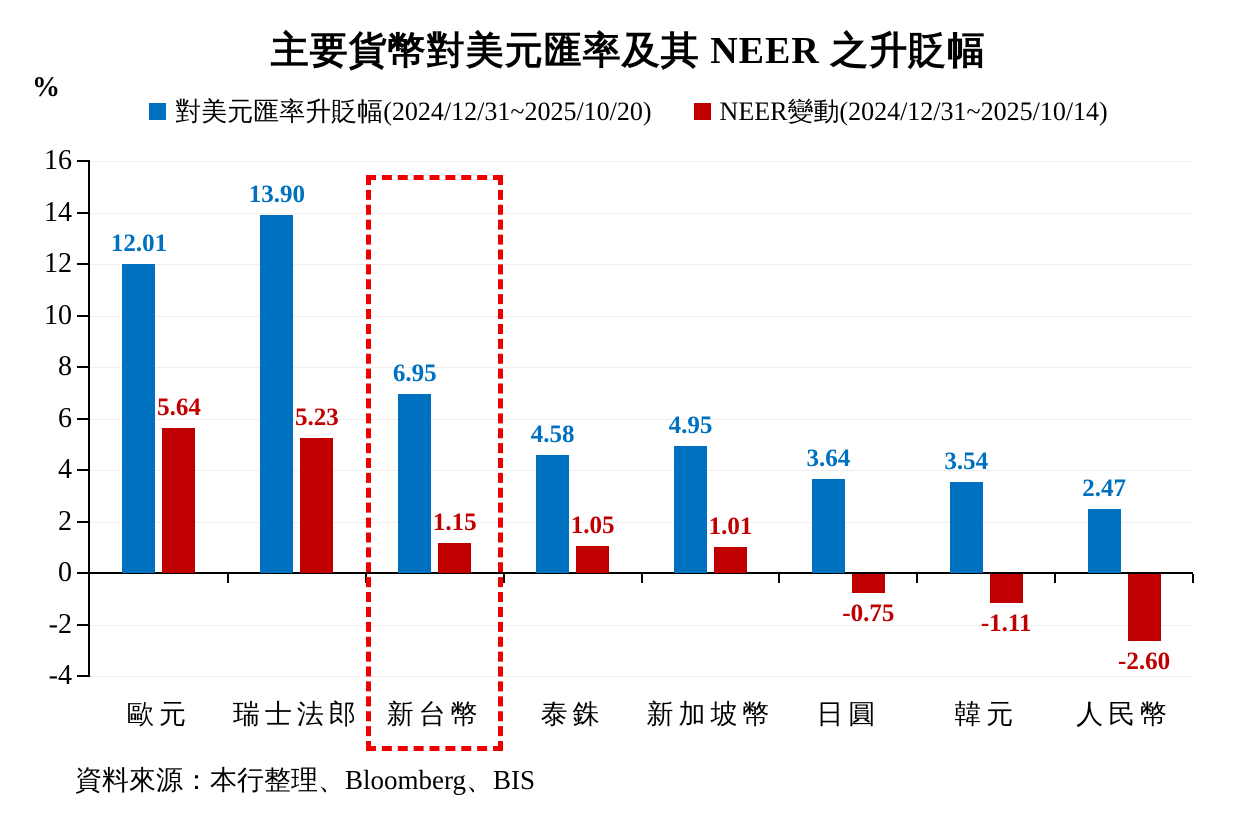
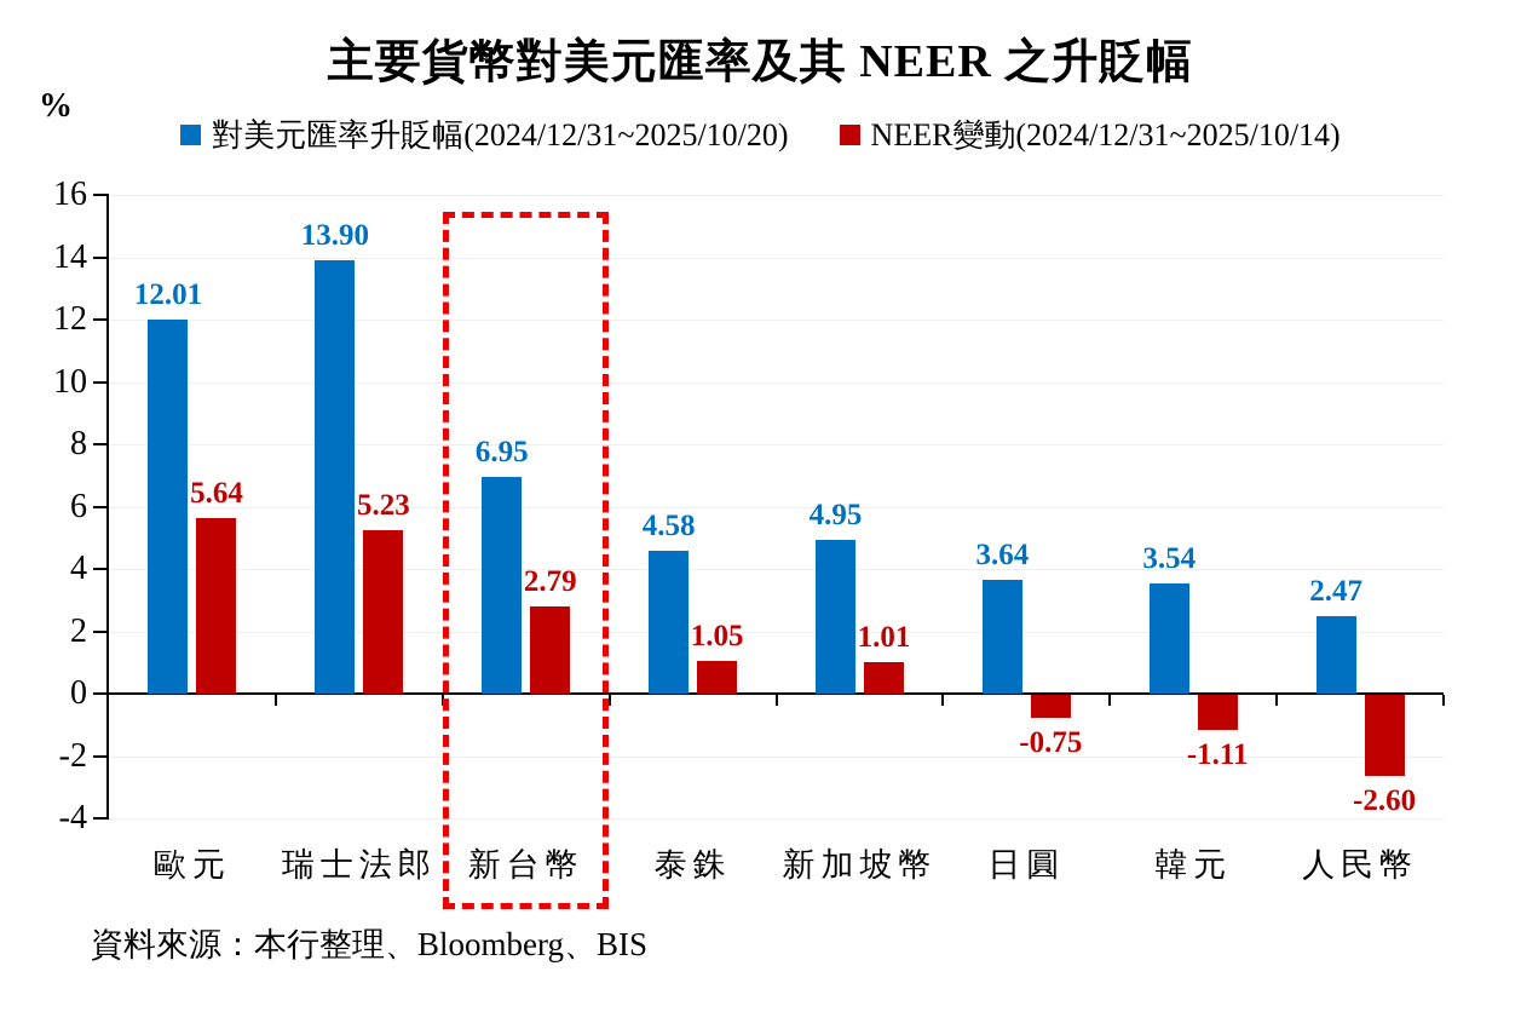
NEER變動(2024/12/31~2025/10/14)/新台幣: 1.15 -> 2.79
